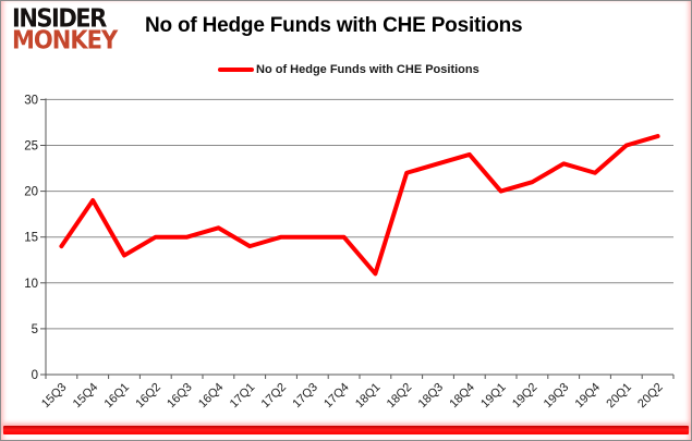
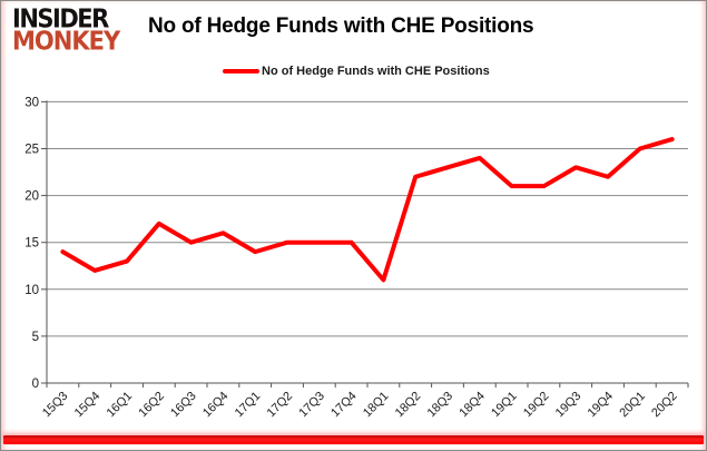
15Q4: 19 -> 12
16Q2: 15 -> 17
19Q1: 20 -> 21
